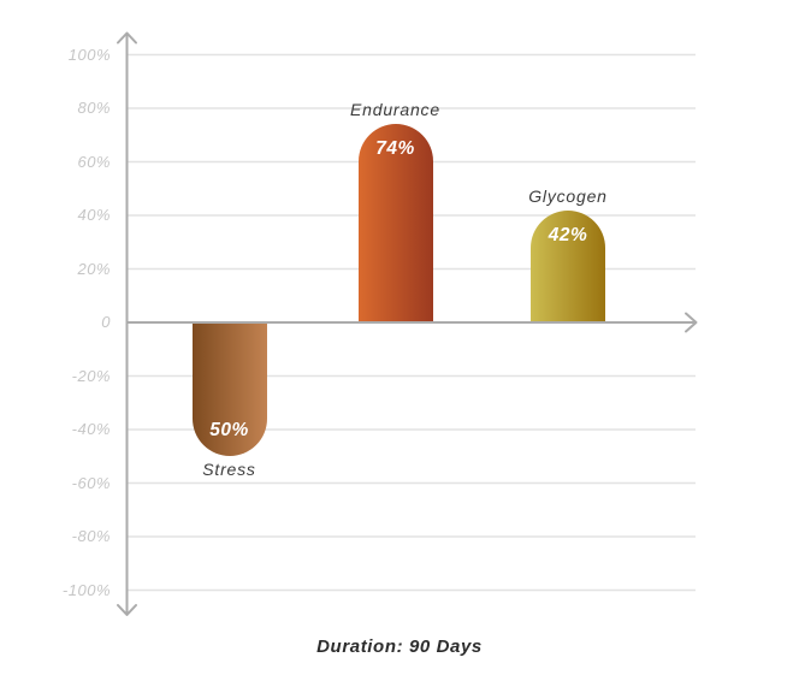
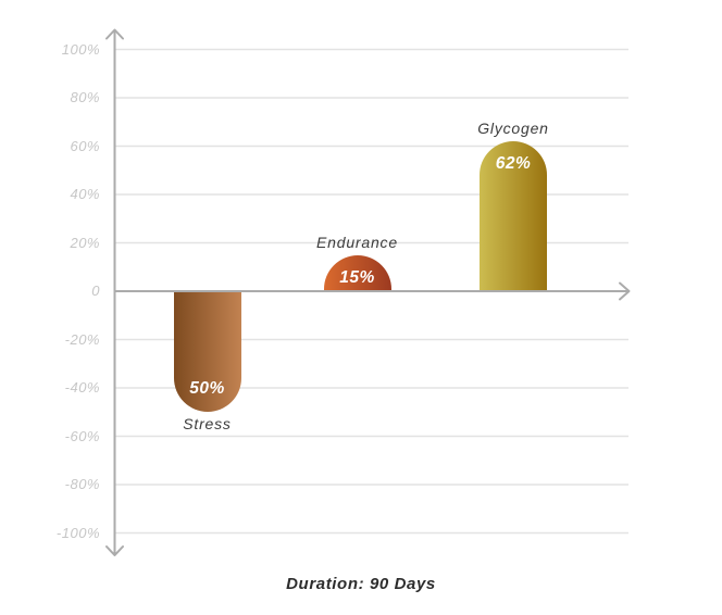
Endurance: 74% -> 15%
Glycogen: 42% -> 62%
